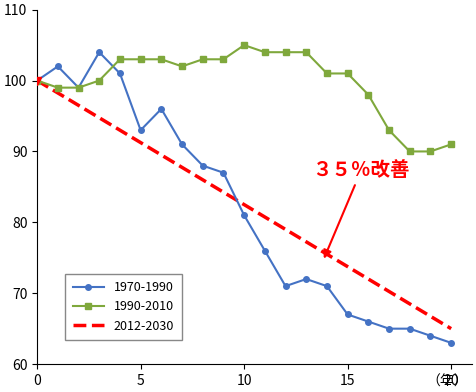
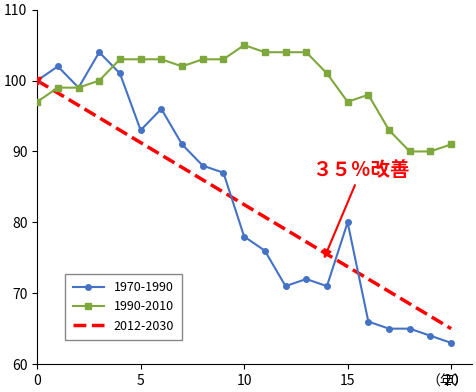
1990-2010/0: 100 -> 97
1970-1990/10: 81 -> 78
1970-1990/15: 67 -> 80
1990-2010/15: 101 -> 97
